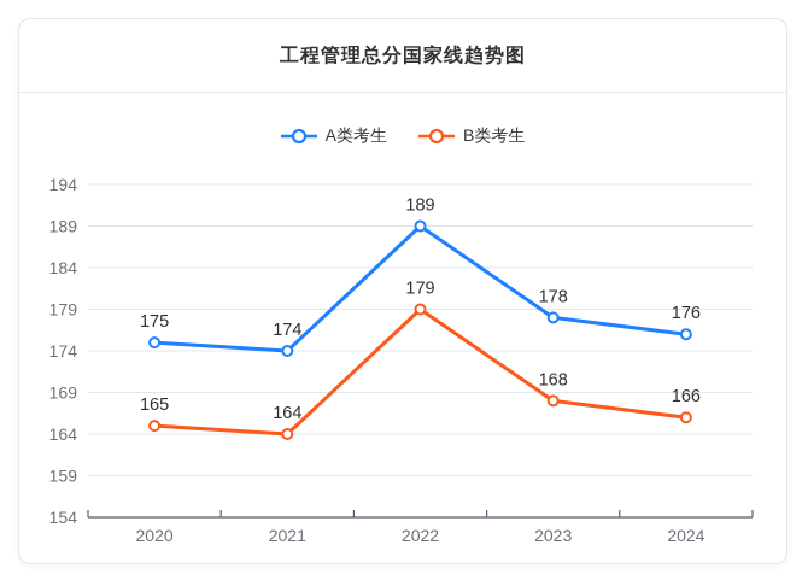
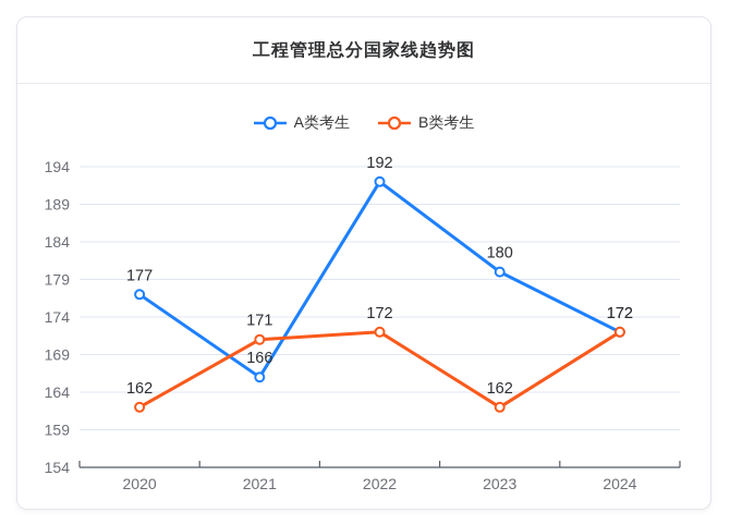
A类考生/2020: 175 -> 177
B类考生/2020: 165 -> 162
A类考生/2021: 174 -> 166
B类考生/2021: 164 -> 171
A类考生/2022: 189 -> 192
B类考生/2022: 179 -> 172
A类考生/2023: 178 -> 180
B类考生/2023: 168 -> 162
A类考生/2024: 176 -> 172
B类考生/2024: 166 -> 172
